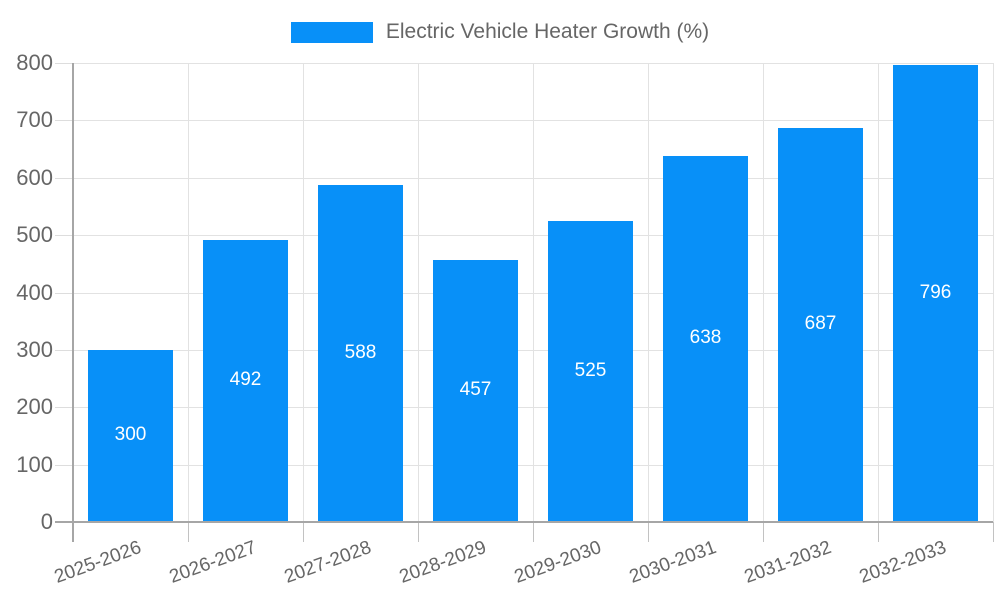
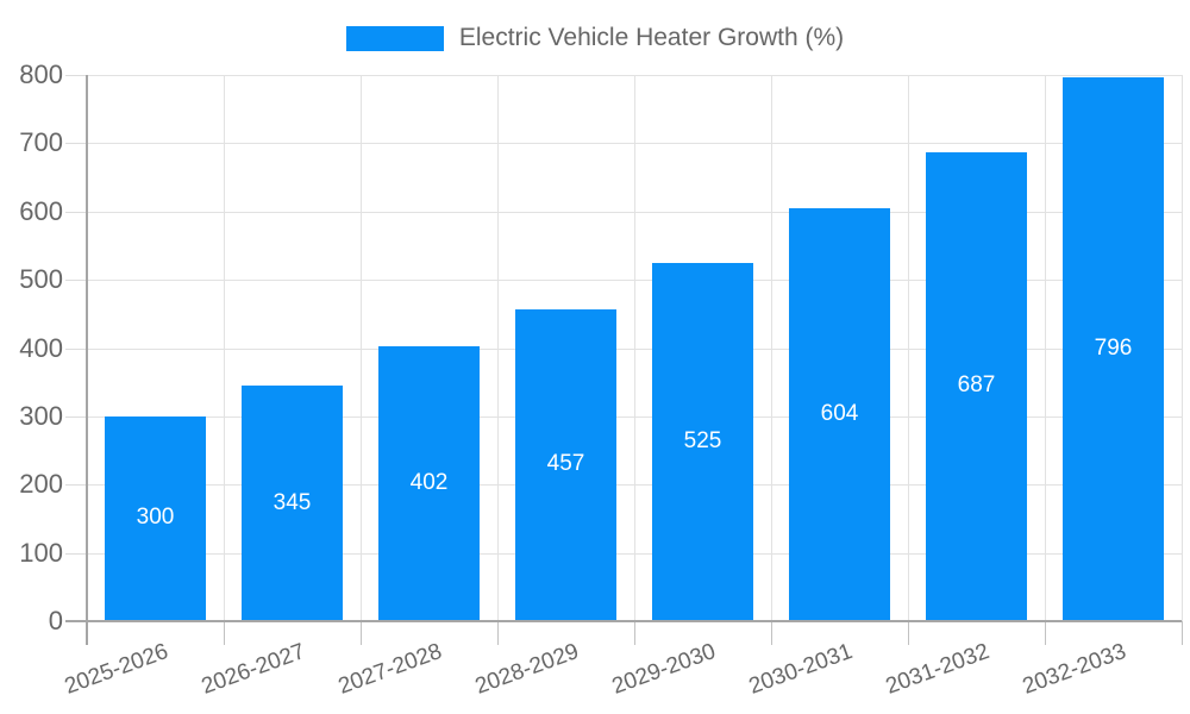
2026-2027: 492 -> 345
2027-2028: 588 -> 402
2030-2031: 638 -> 604
